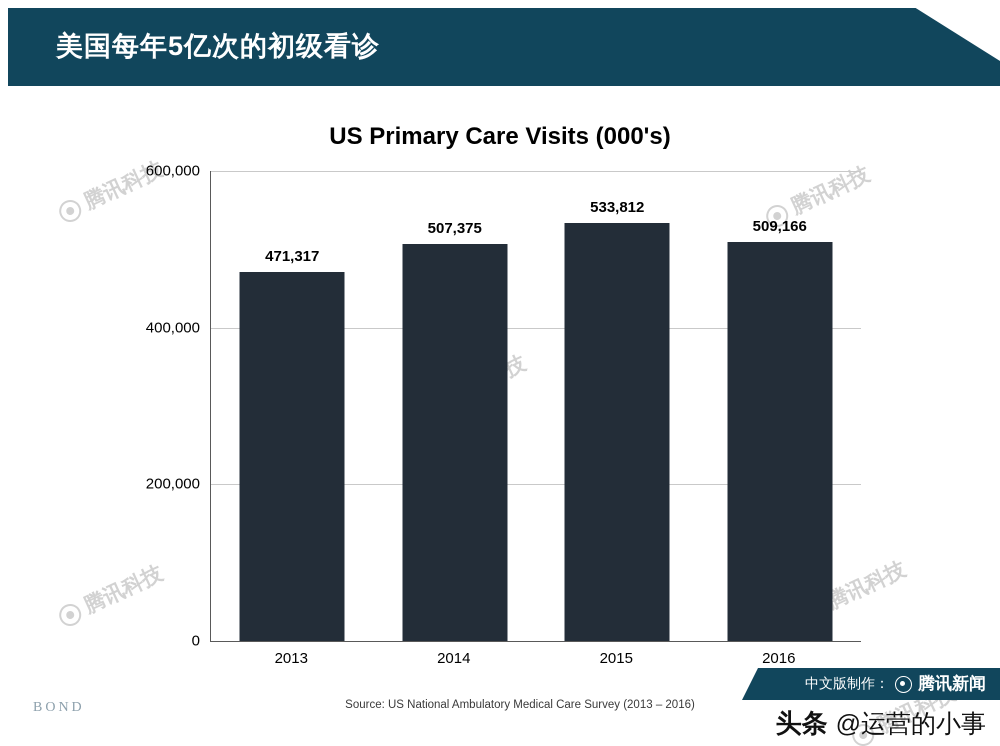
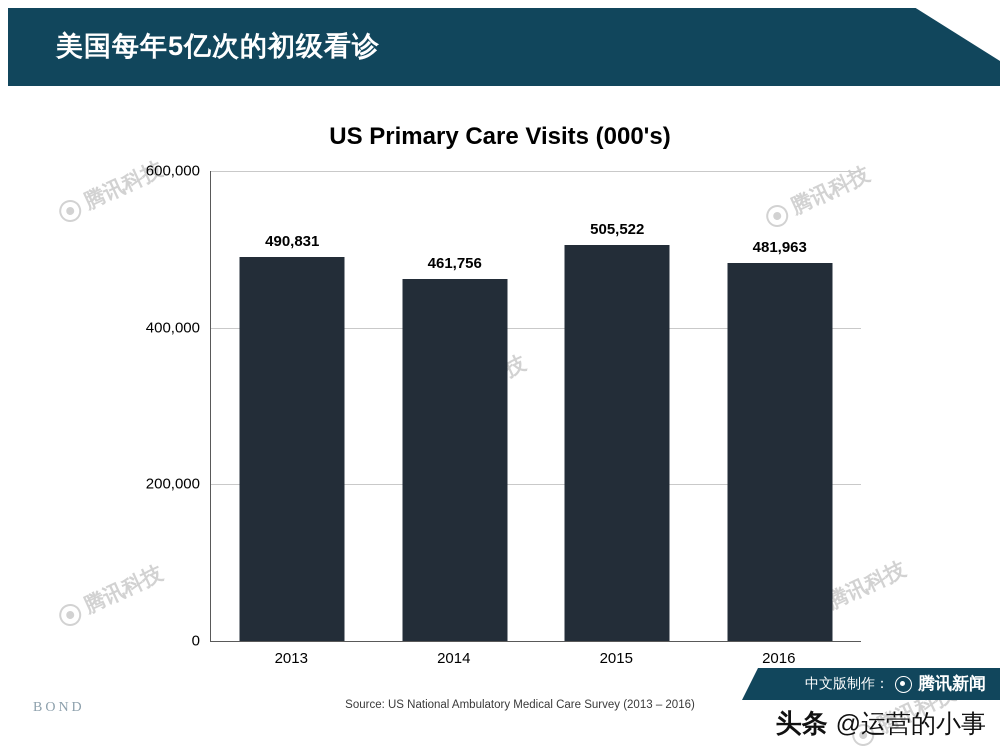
2013: 471,317 -> 490,831
2014: 507,375 -> 461,756
2015: 533,812 -> 505,522
2016: 509,166 -> 481,963
